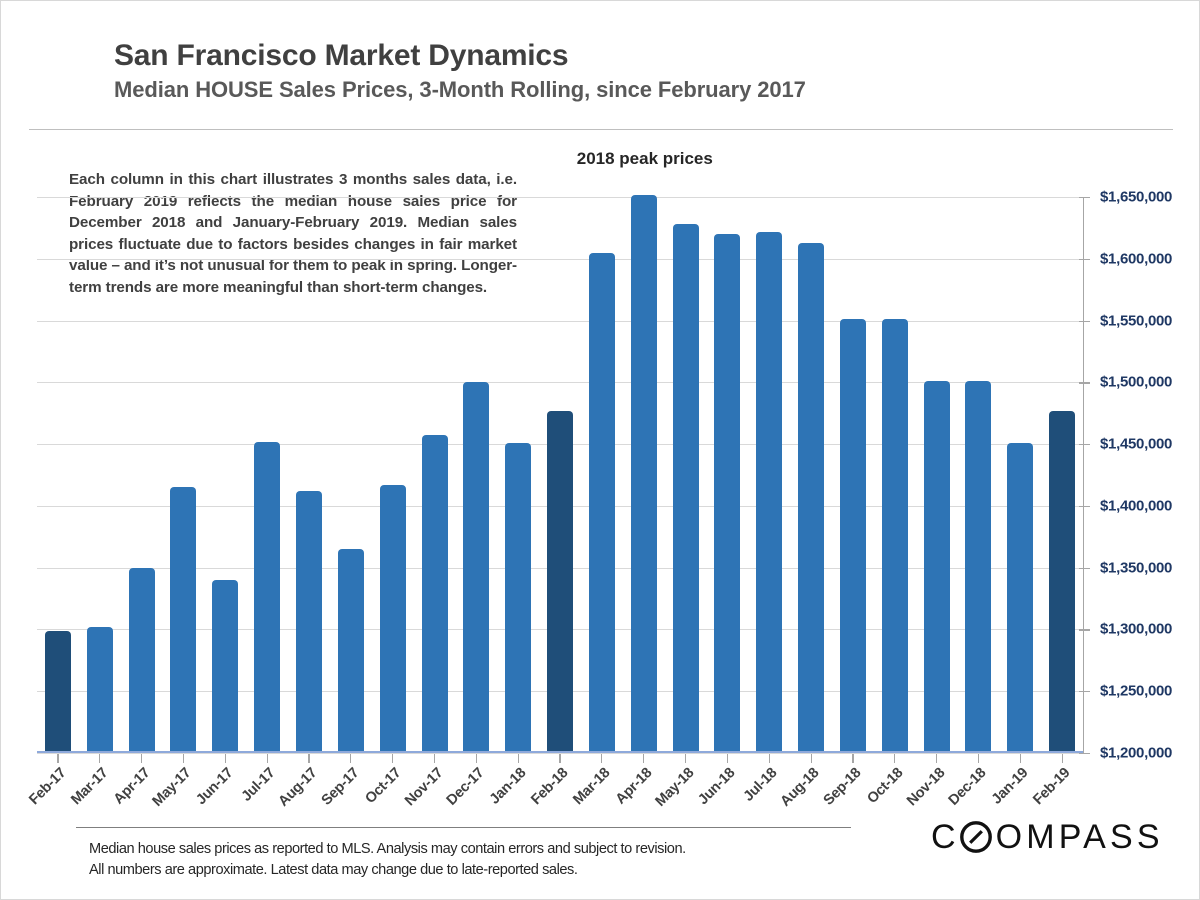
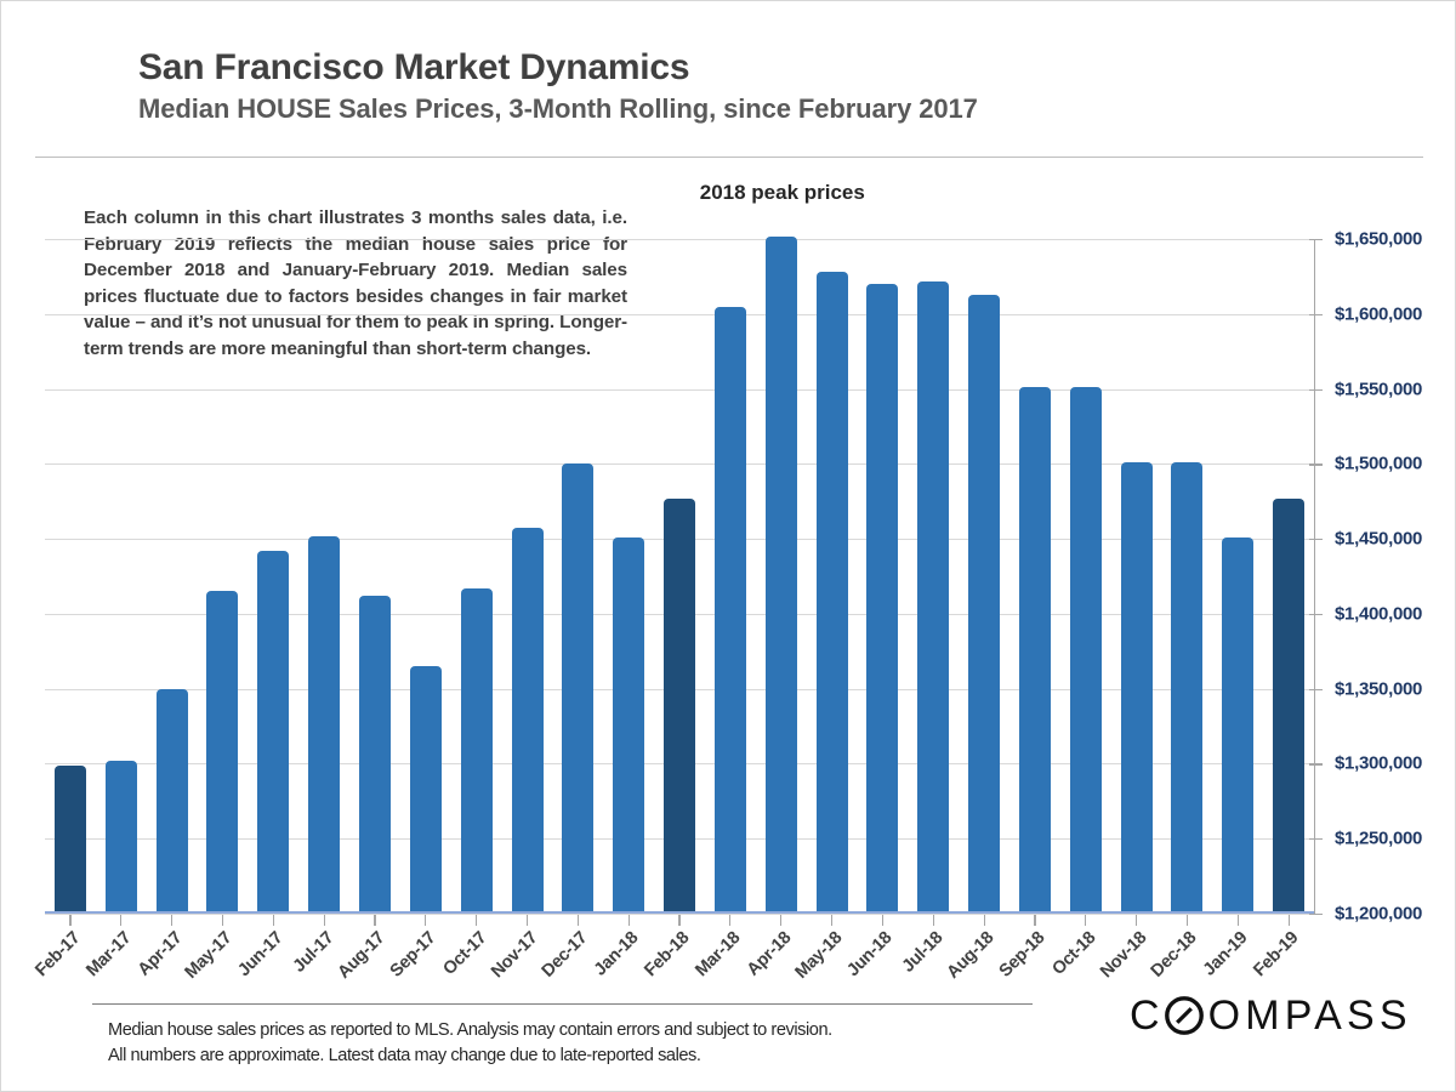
Jun-17: $1340000 -> $1442000
